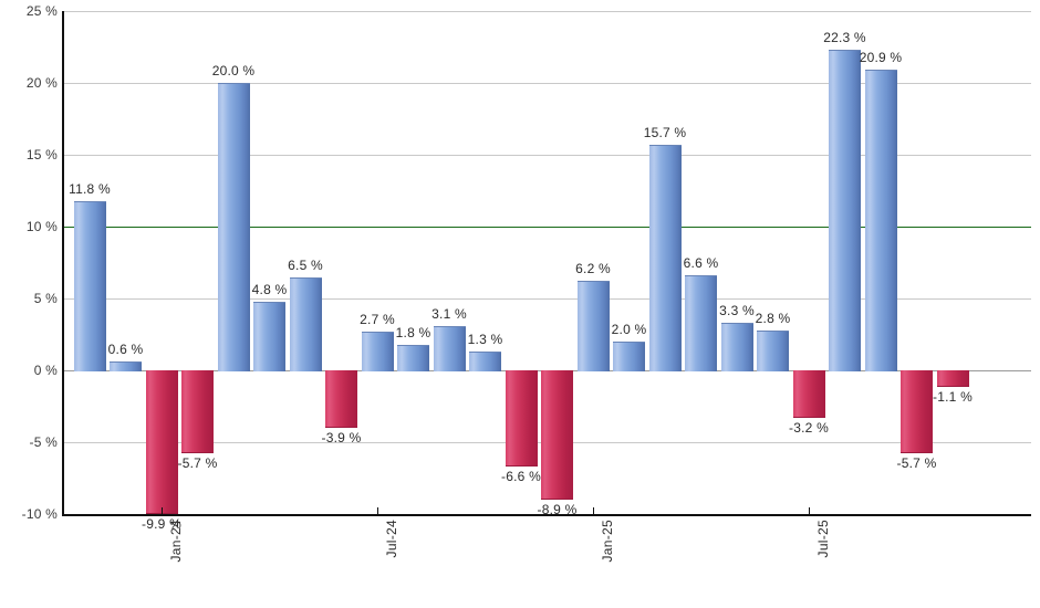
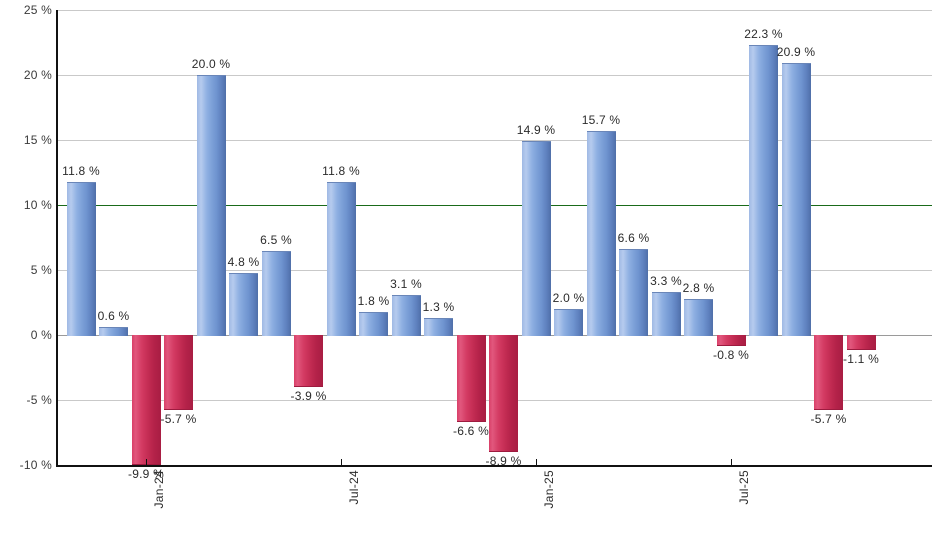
Jul-24: 2.7 -> 11.8
Jan-25: 6.2 -> 14.9
Jul-25: -3.2 -> -0.8
